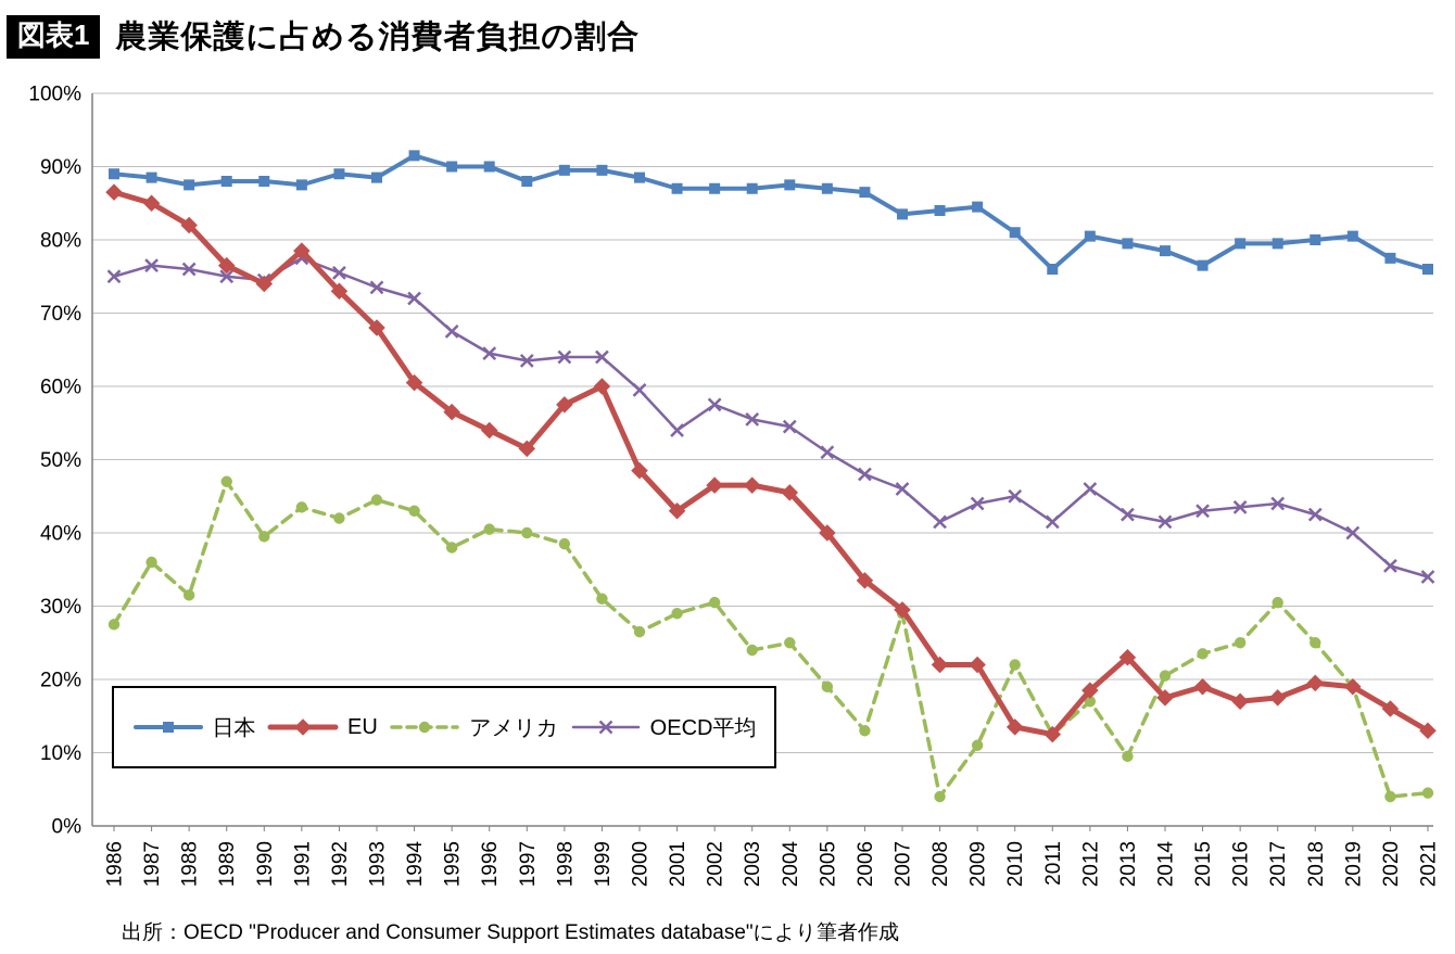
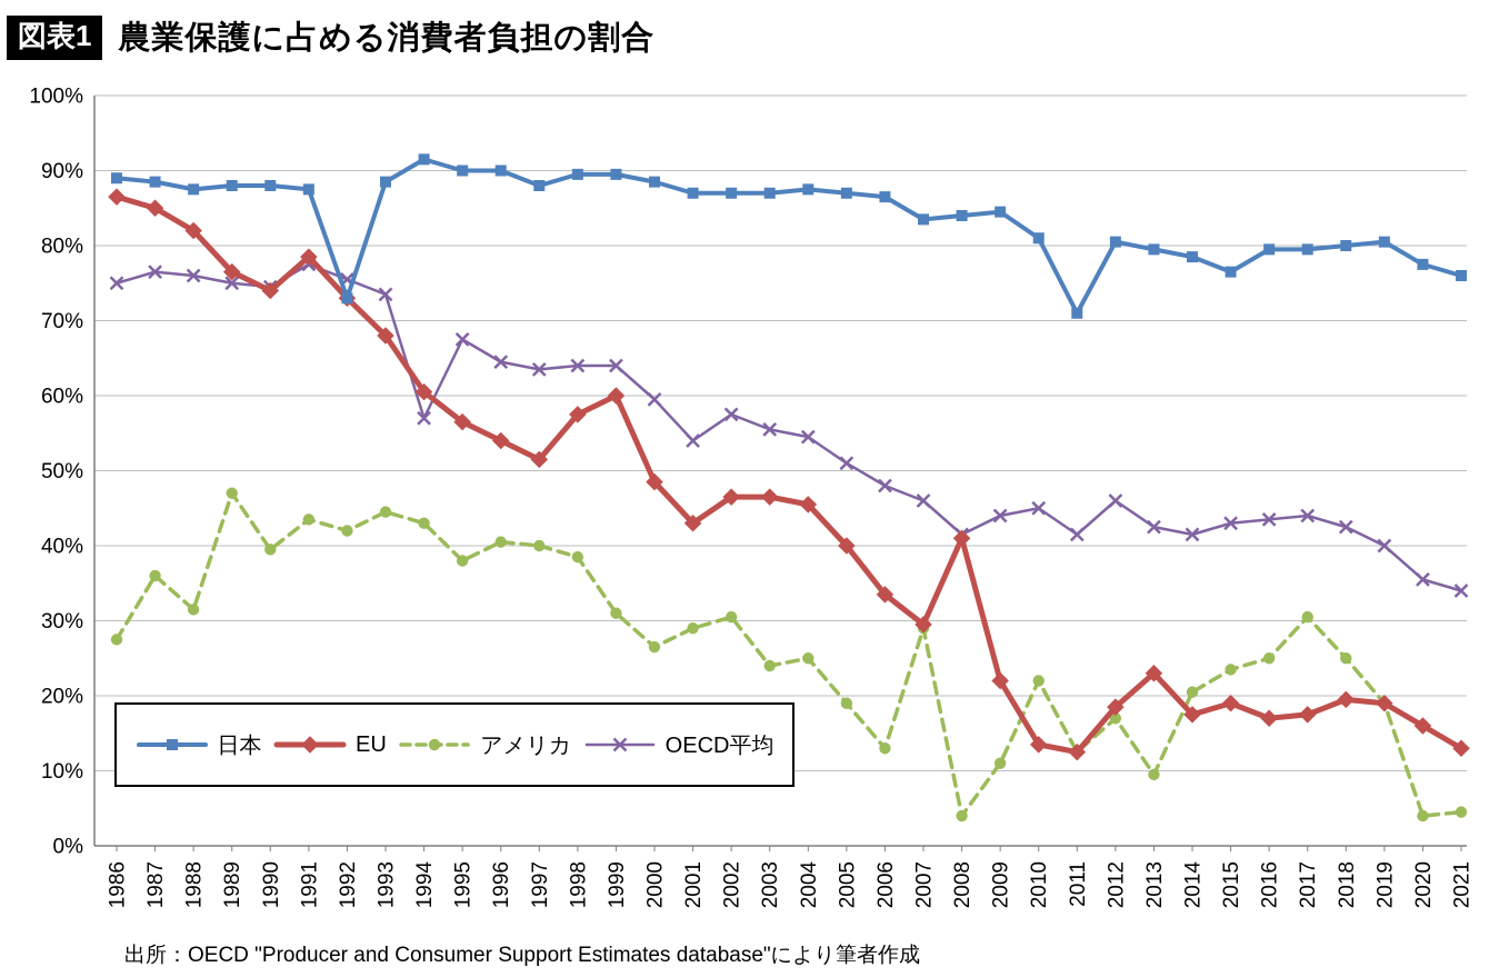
日本/1992: 89% -> 73%
OECD平均/1994: 72% -> 57%
EU/2008: 22% -> 41%
日本/2011: 76% -> 71%
